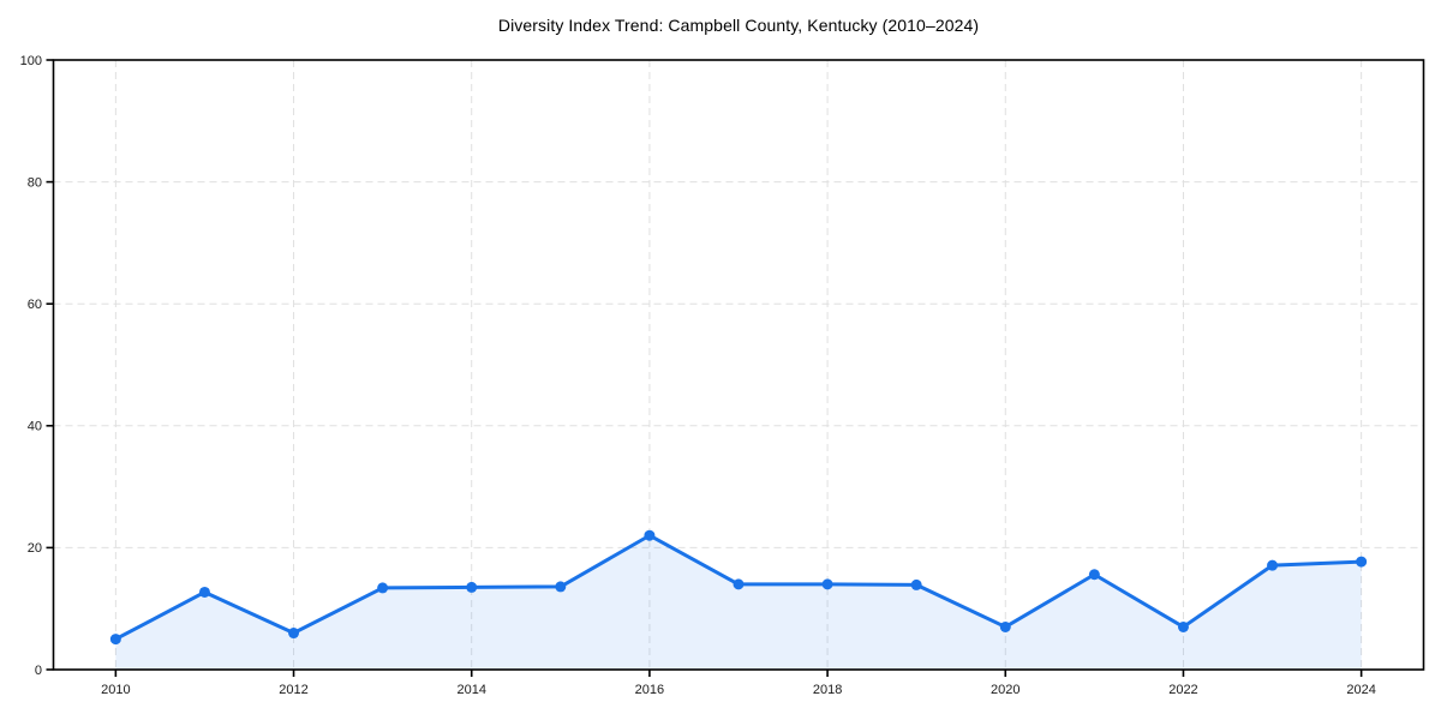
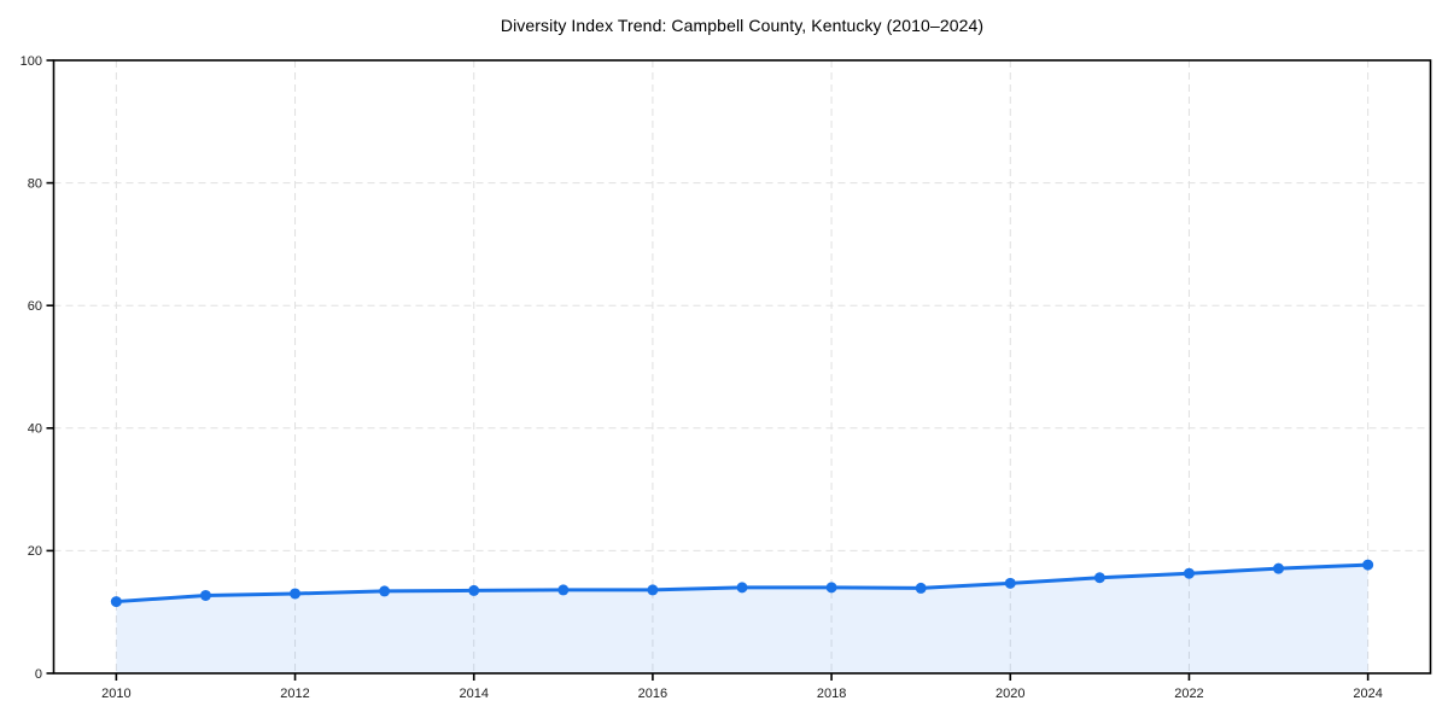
2010: 5 -> 12
2012: 6 -> 13
2016: 22 -> 14
2020: 7 -> 15
2022: 7 -> 16
